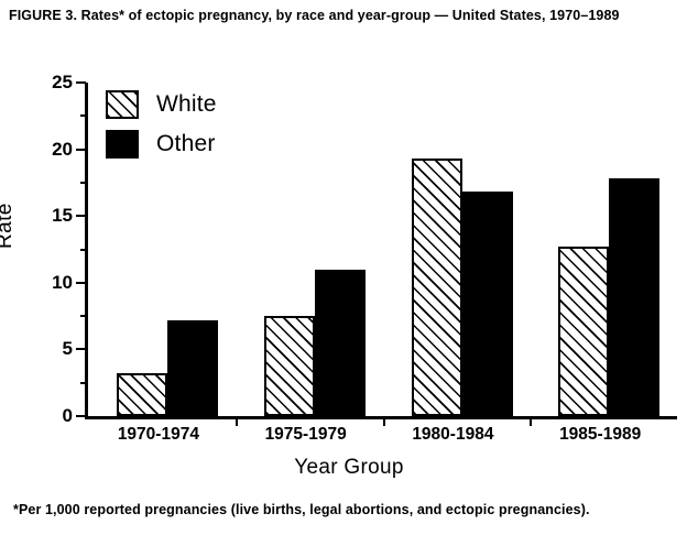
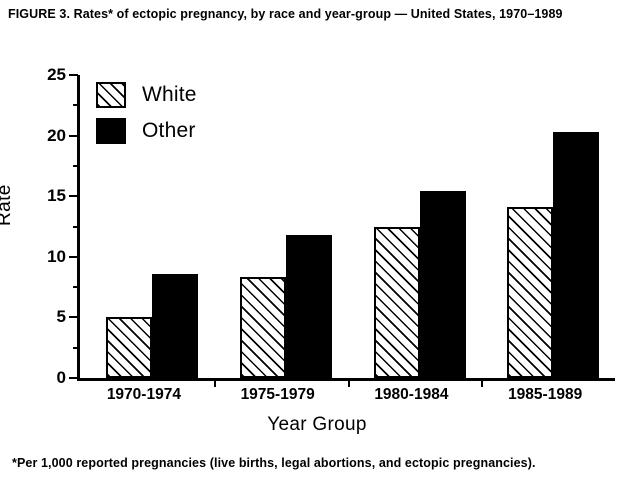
White/1970-1974: 3.2 -> 5.0
Other/1970-1974: 7.2 -> 8.6
White/1975-1979: 7.5 -> 8.3
Other/1975-1979: 11.0 -> 11.8
White/1980-1984: 19.3 -> 12.5
Other/1980-1984: 16.8 -> 15.4
White/1985-1989: 12.7 -> 14.1
Other/1985-1989: 17.8 -> 20.3
